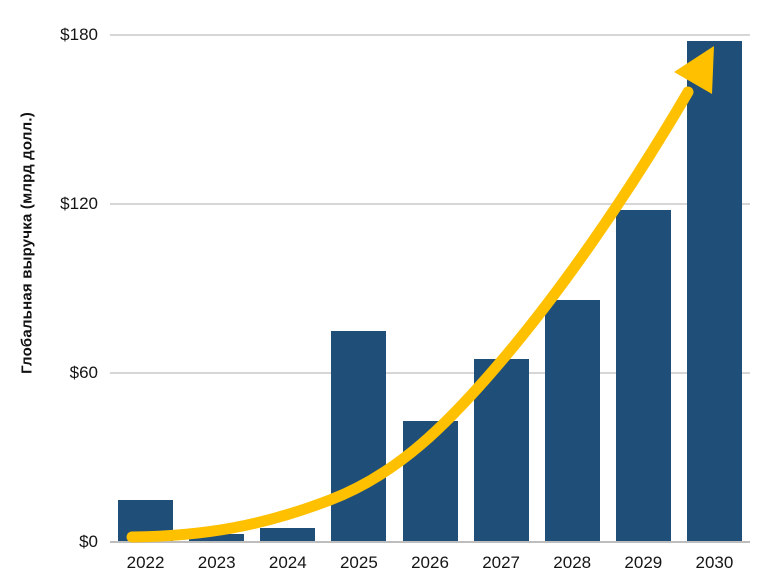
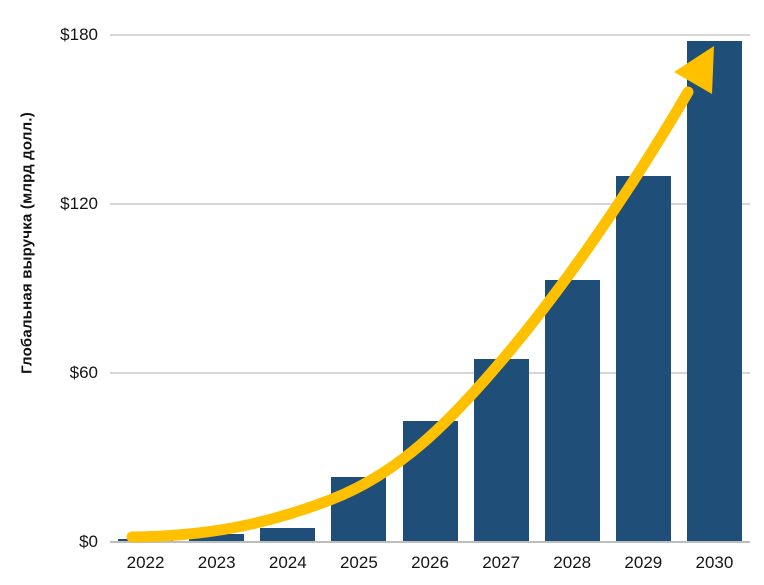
2022: $15 -> $1
2025: $75 -> $23
2028: $86 -> $93
2029: $118 -> $130
